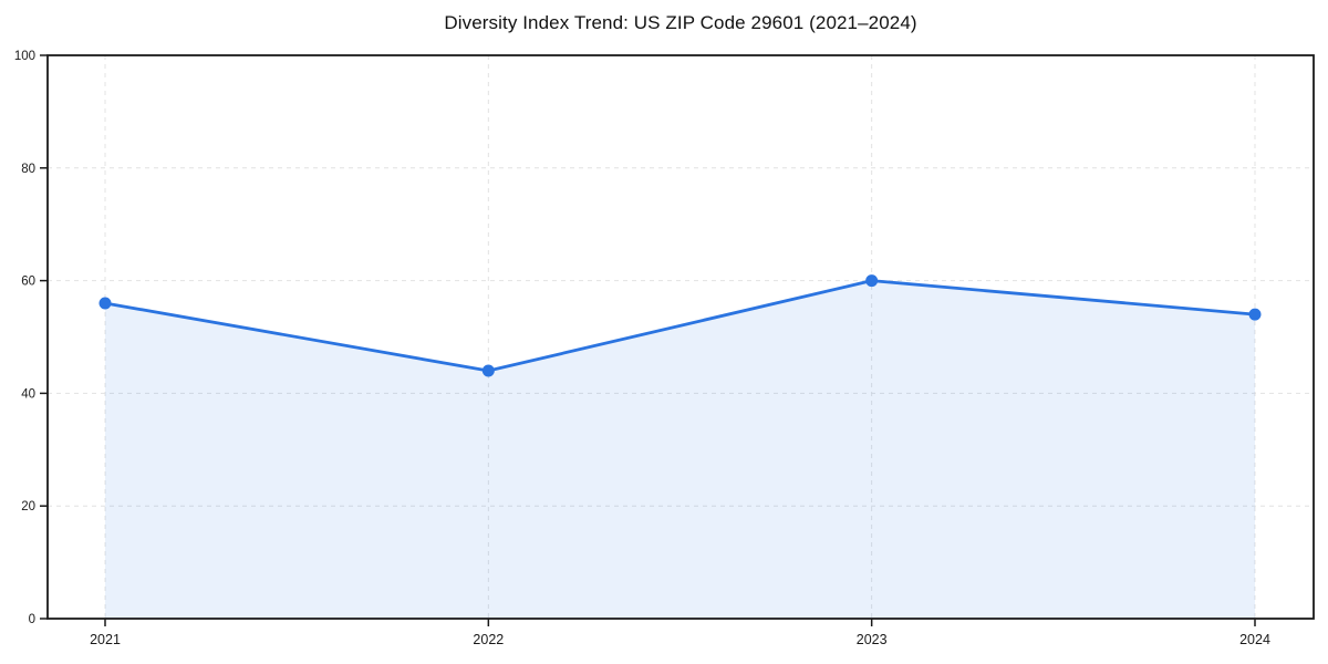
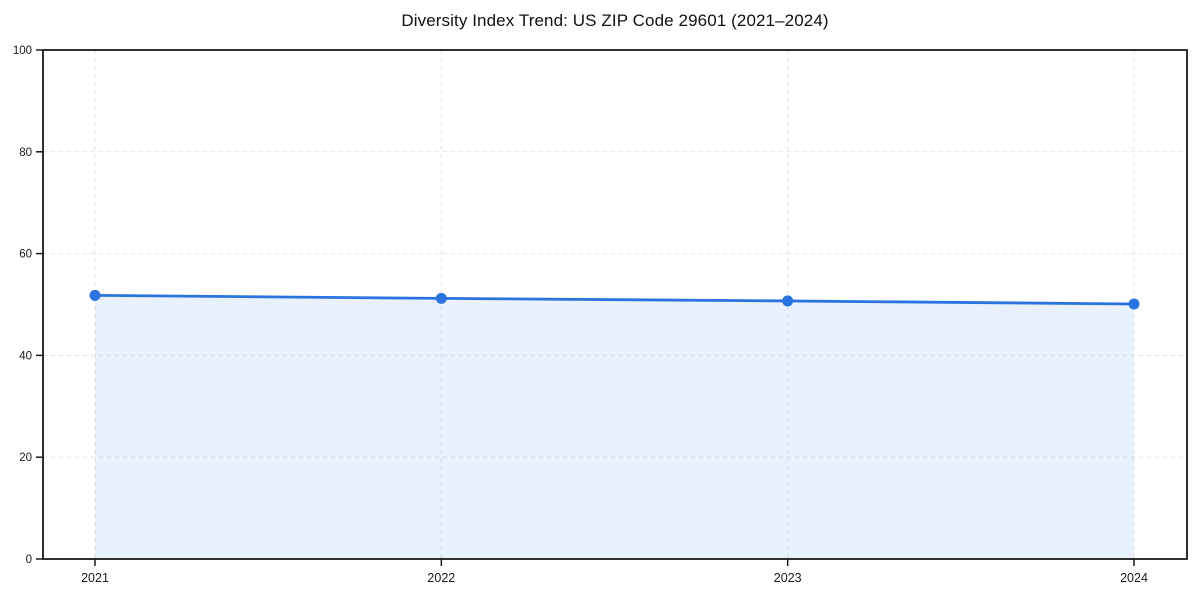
2021: 56 -> 52
2022: 44 -> 51
2023: 60 -> 51
2024: 54 -> 50
